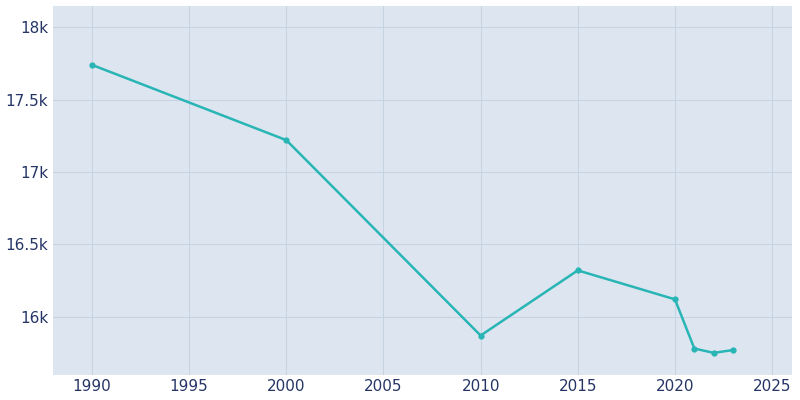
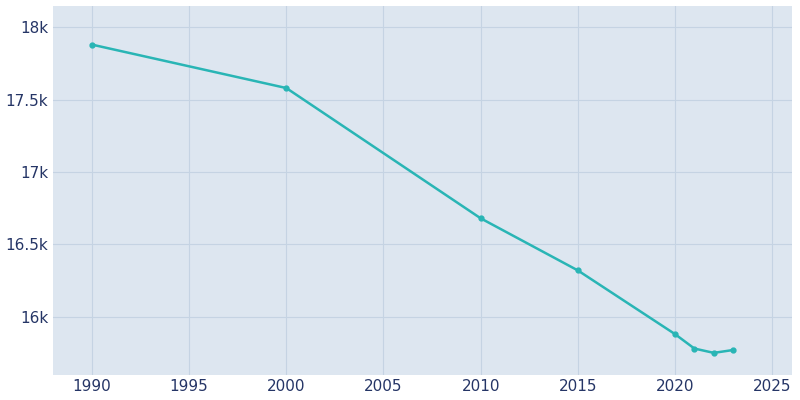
1990: 17.74k -> 17.88k
2000: 17.22k -> 17.58k
2010: 15.87k -> 16.68k
2020: 16.12k -> 15.88k
